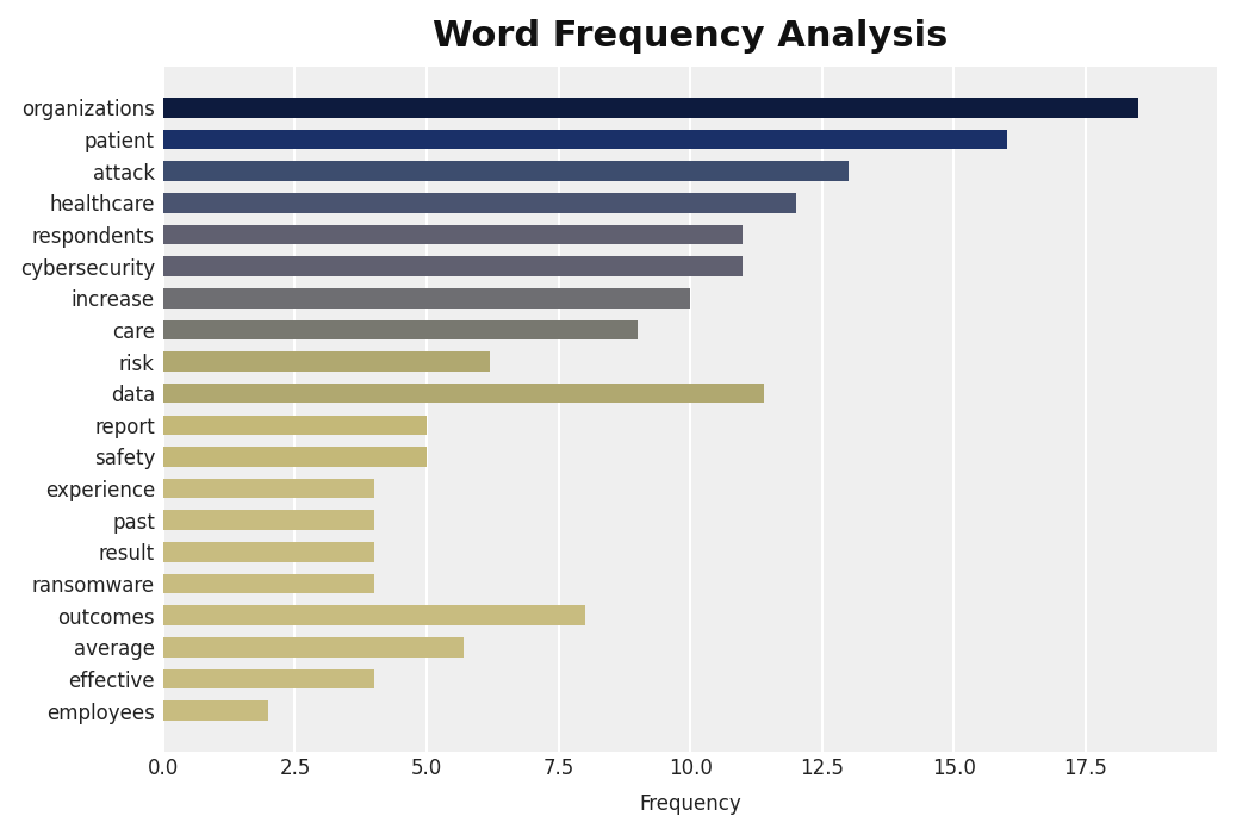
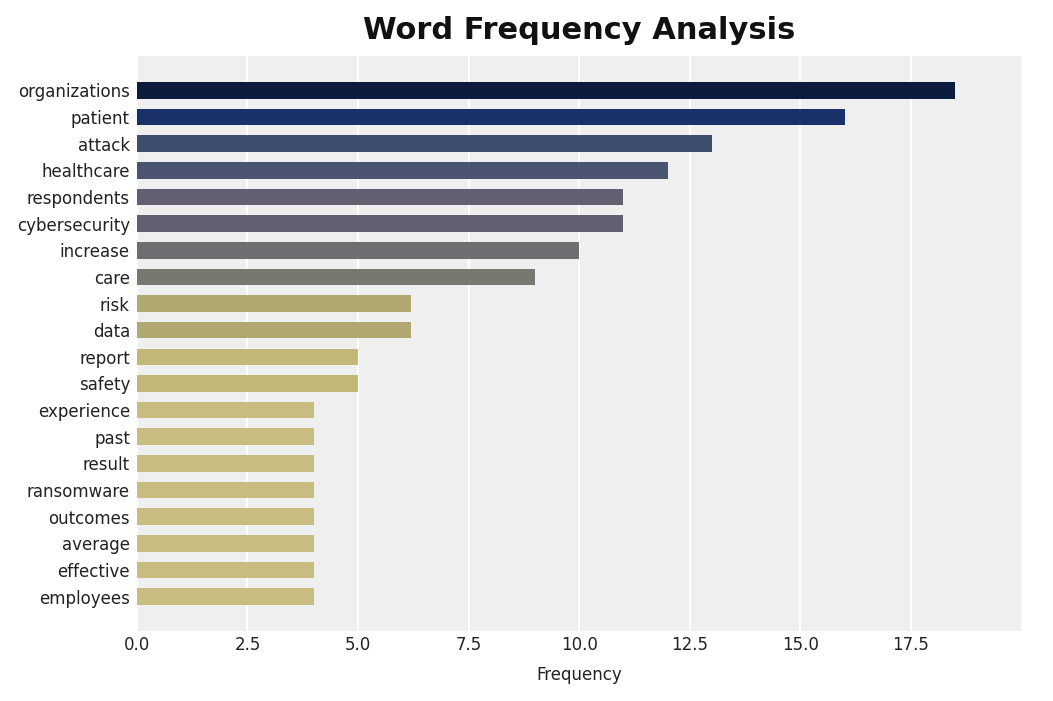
data: 11.4 -> 6.2
outcomes: 8.0 -> 4.0
average: 5.7 -> 4.0
employees: 2.0 -> 4.0
